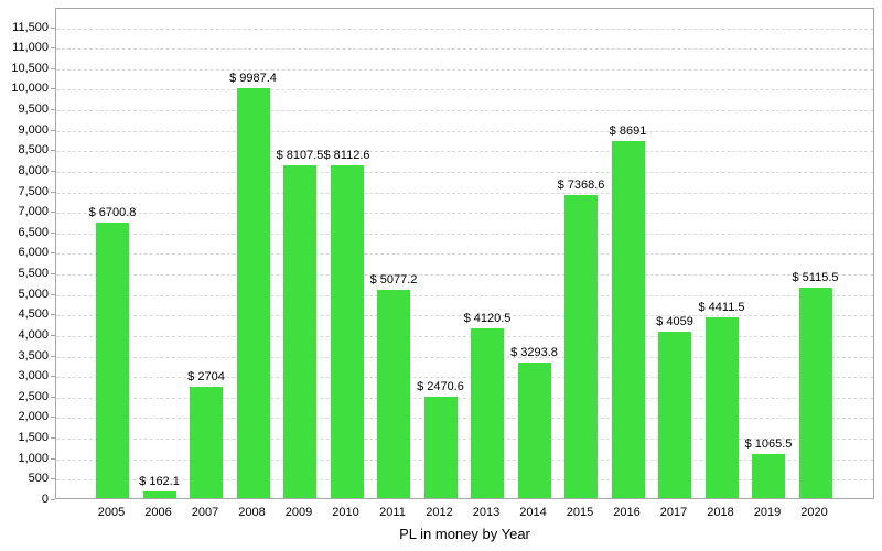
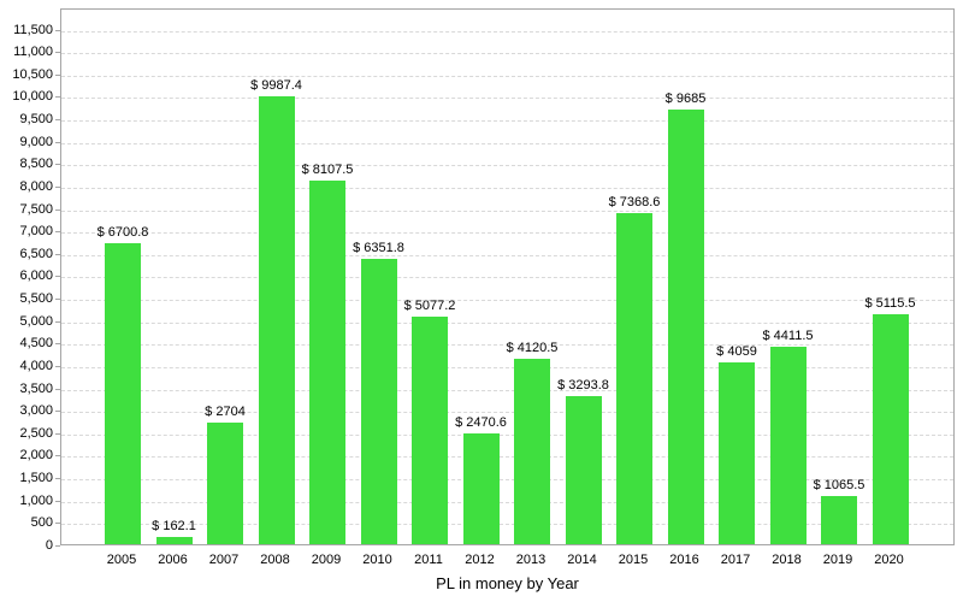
2010: 8112.6 -> 6351.8
2016: 8691 -> 9685
